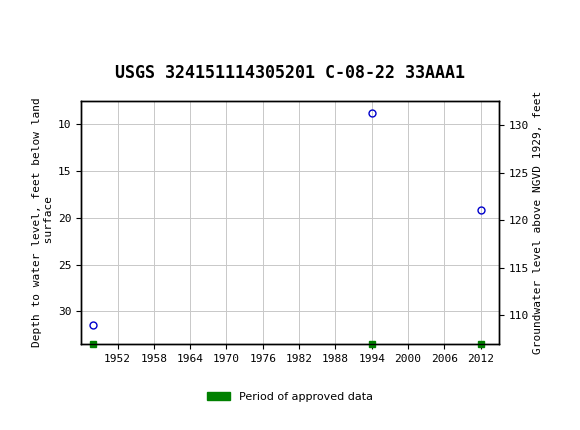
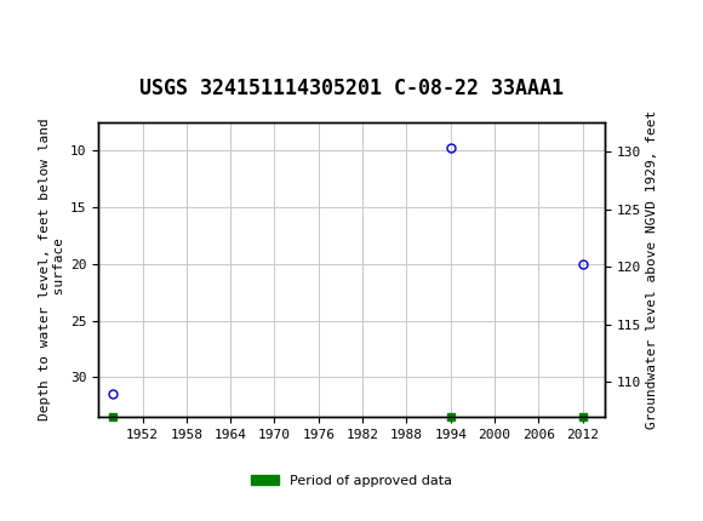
1994: 8.8 -> 9.7
2012: 19.2 -> 20.0
